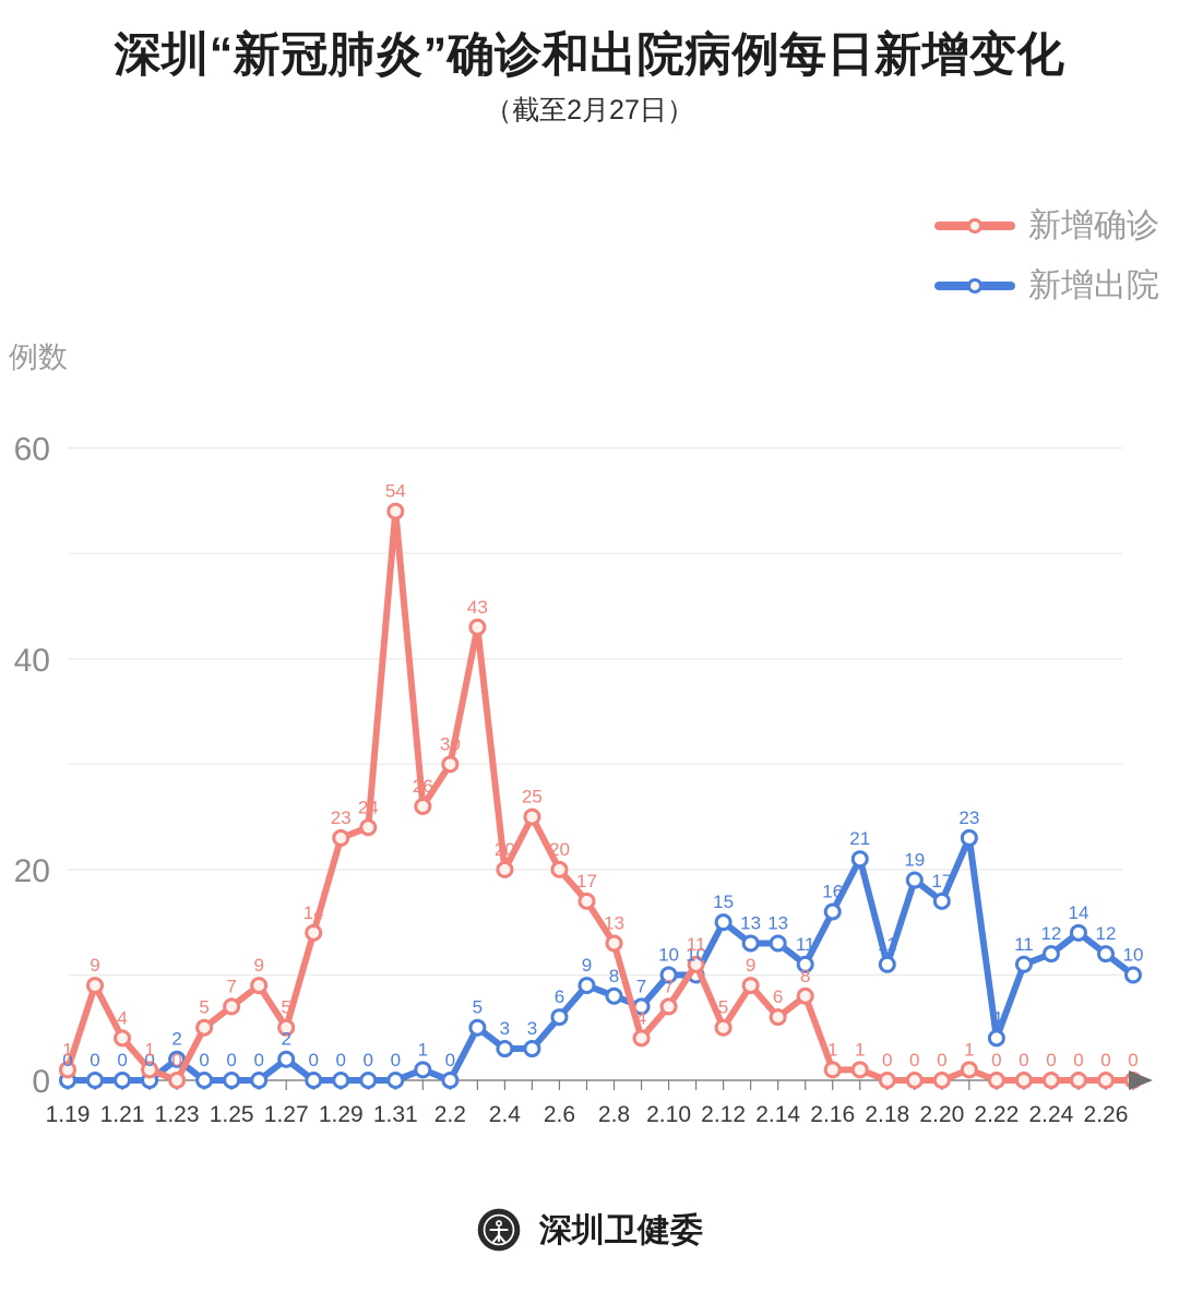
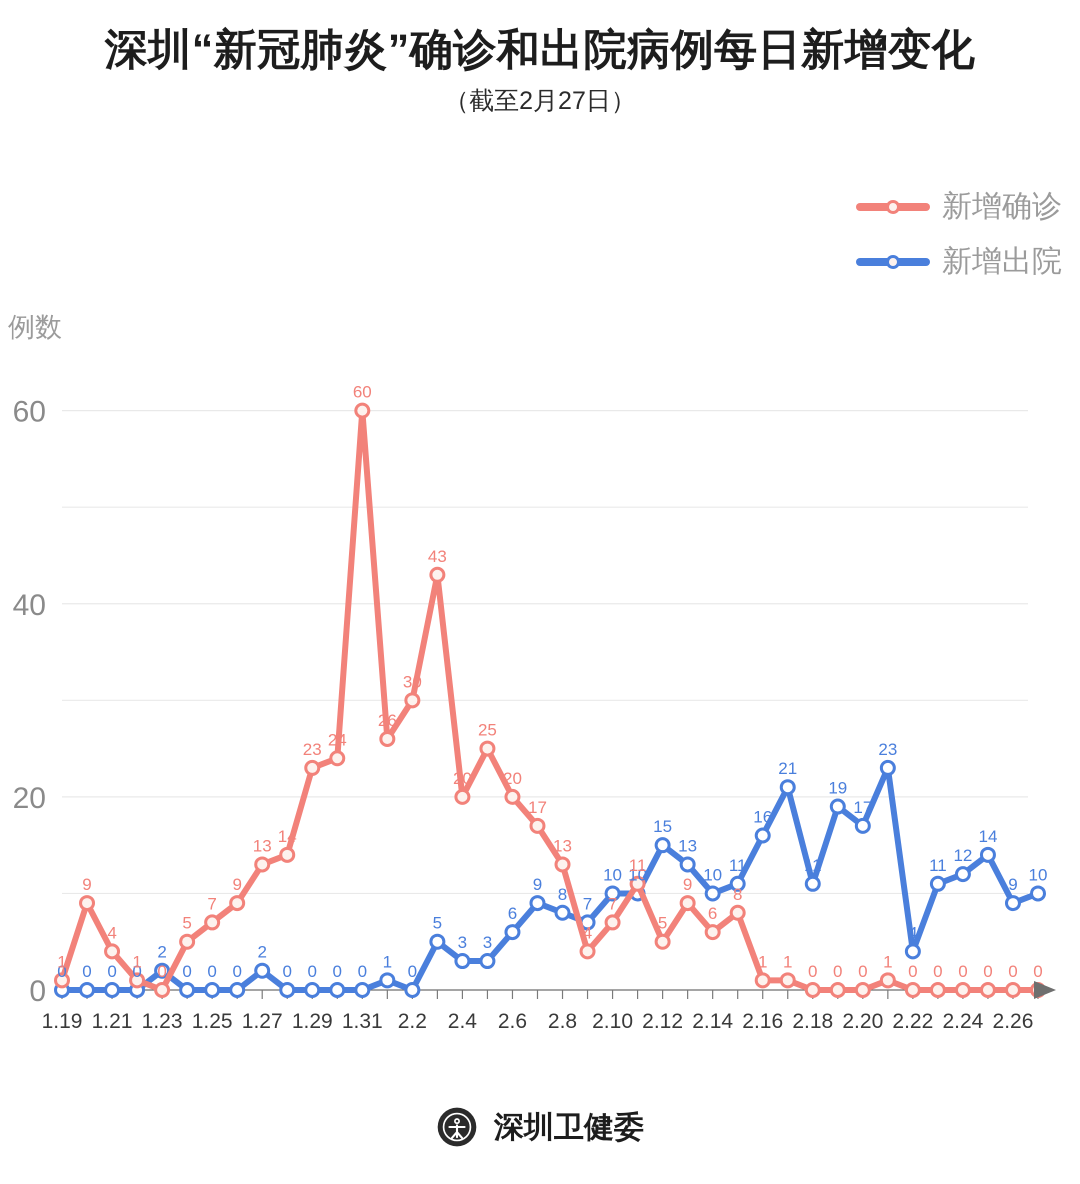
新增确诊/1.27: 5 -> 13
新增确诊/1.31: 54 -> 60
新增出院/2.14: 13 -> 10
新增出院/2.26: 12 -> 9
